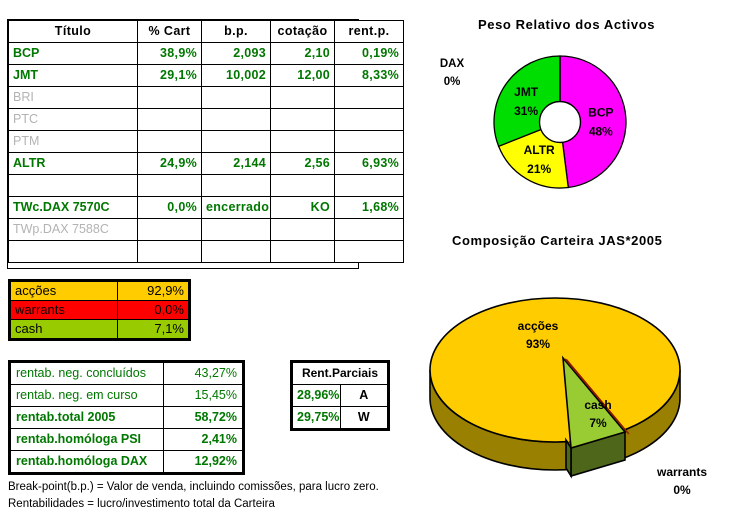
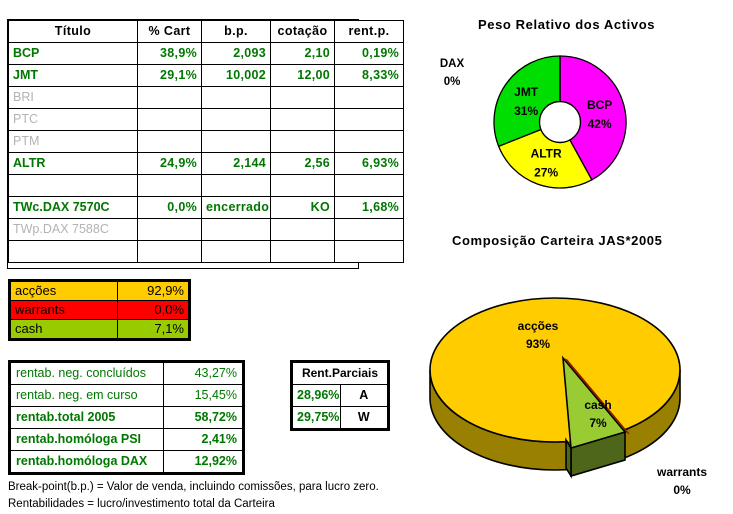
Peso Relativo dos Activos/BCP: 48% -> 42%
Peso Relativo dos Activos/ALTR: 21% -> 27%
